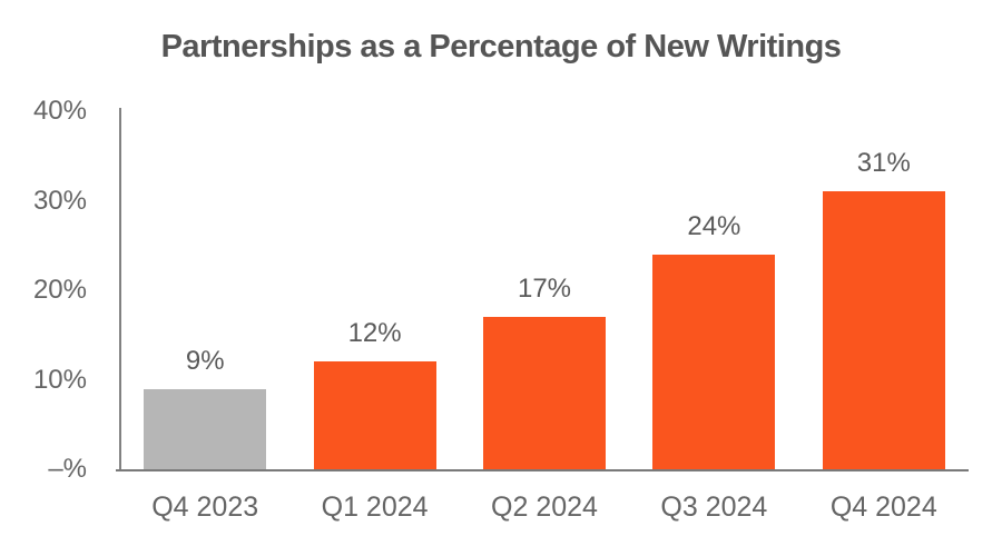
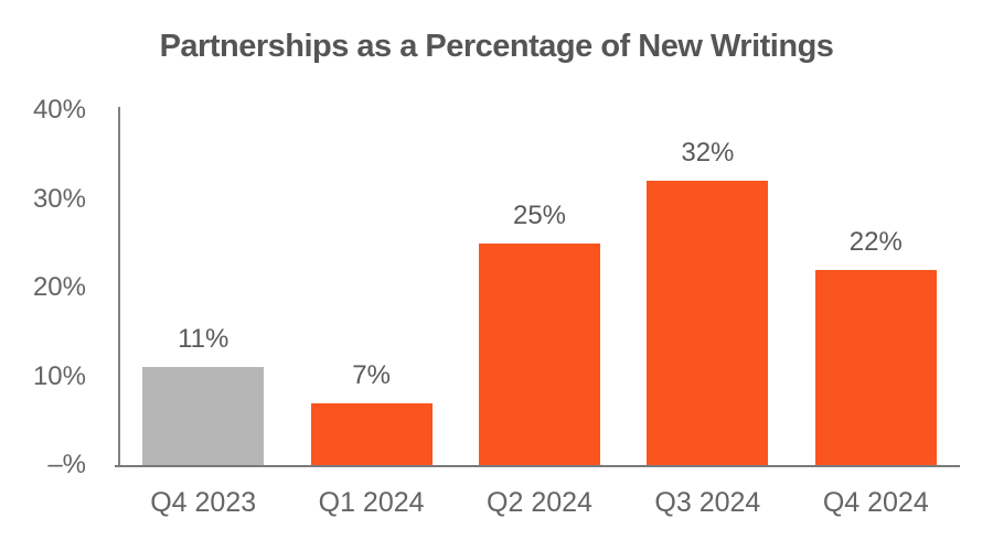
Q4 2023: 9% -> 11%
Q1 2024: 12% -> 7%
Q2 2024: 17% -> 25%
Q3 2024: 24% -> 32%
Q4 2024: 31% -> 22%
